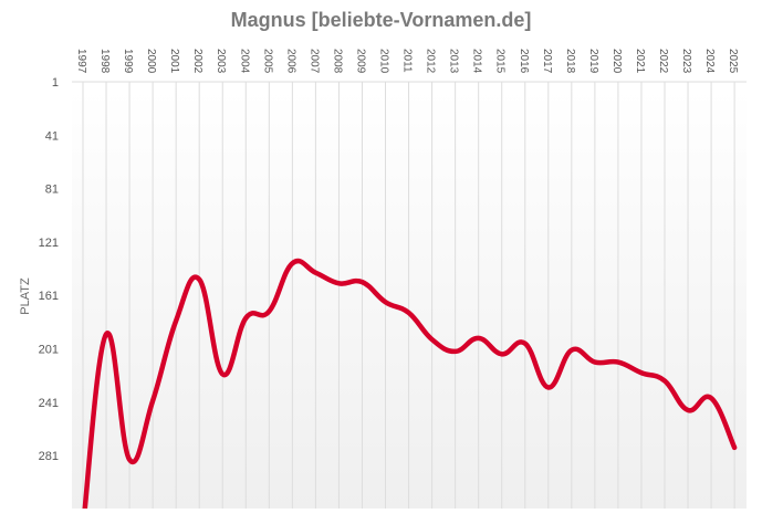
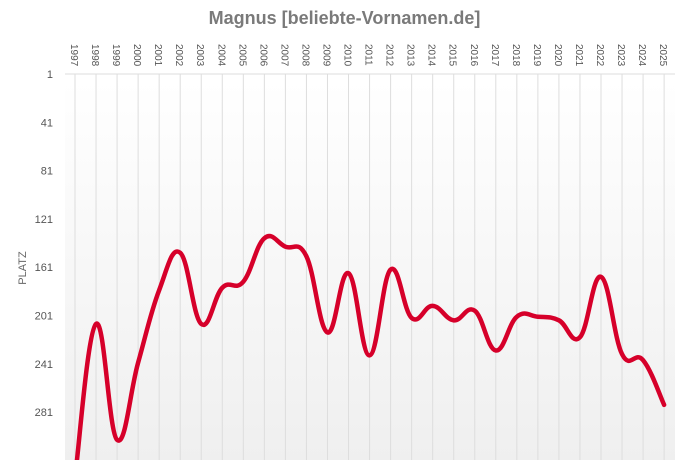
1998: 190 -> 208
1999: 284 -> 304
2003: 220 -> 208
2009: 151 -> 215
2011: 174 -> 234
2012: 194 -> 163
2019: 211 -> 202
2020: 211 -> 205
2022: 225 -> 169
2023: 247 -> 233
